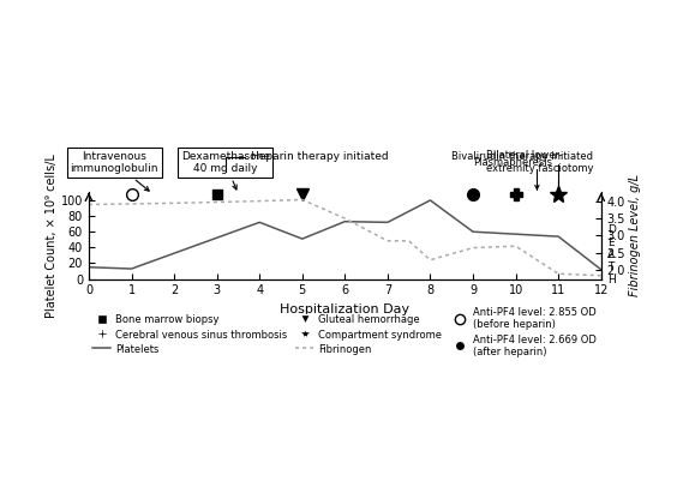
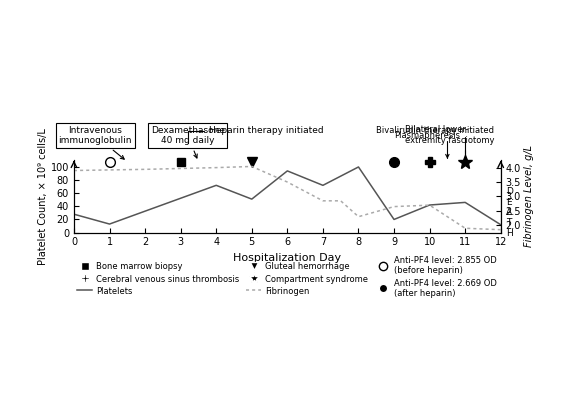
Platelets/0: 15 -> 28
Platelets/6: 73 -> 94
Platelets/9: 60 -> 20
Platelets/10: 57 -> 42
Platelets/11: 54 -> 46
